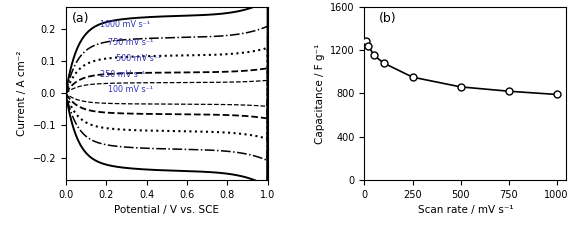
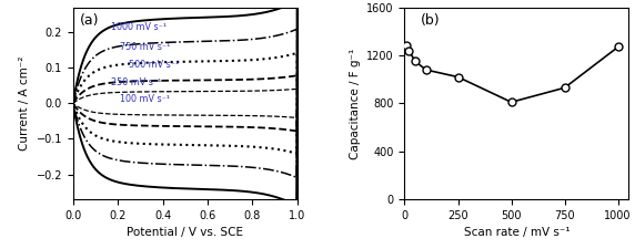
250: 950 -> 1020
500: 860 -> 810
750: 820 -> 930
1000: 790 -> 1270
